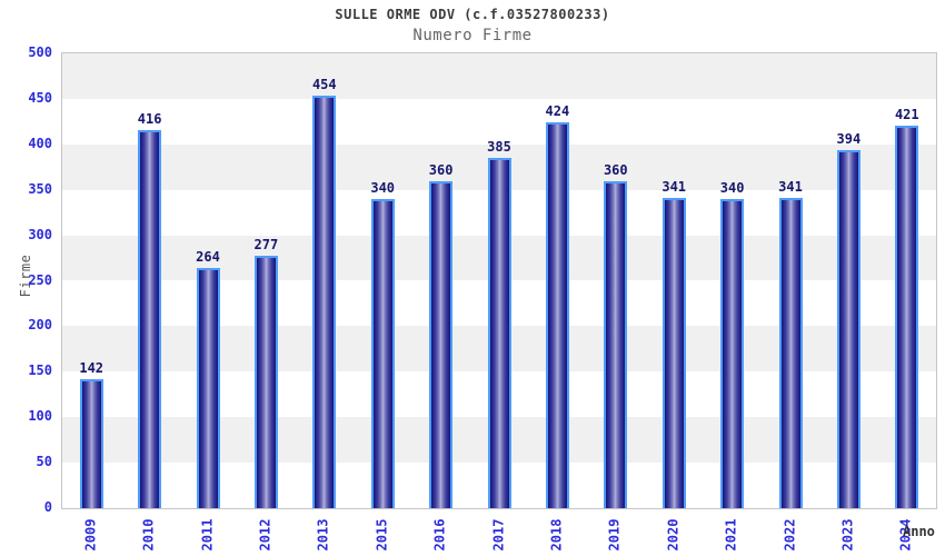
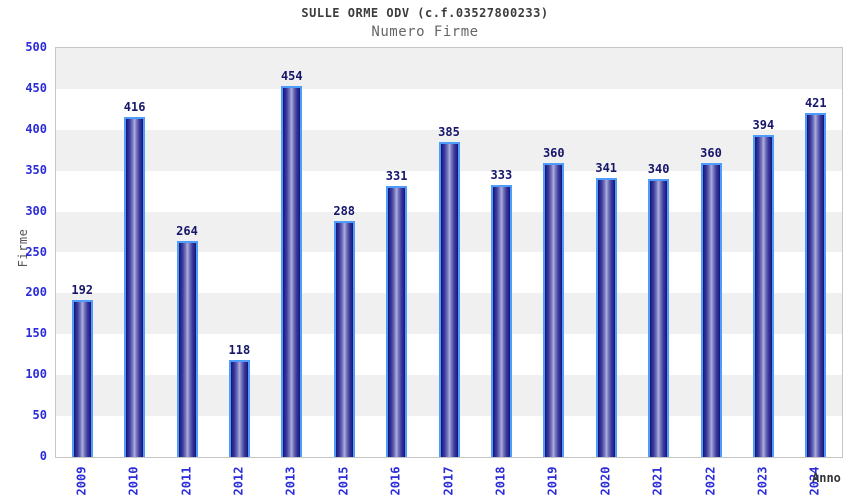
2009: 142 -> 192
2012: 277 -> 118
2015: 340 -> 288
2016: 360 -> 331
2018: 424 -> 333
2022: 341 -> 360
